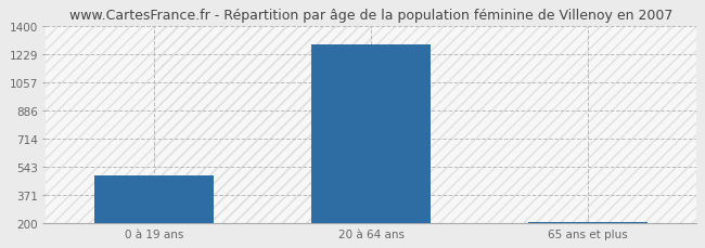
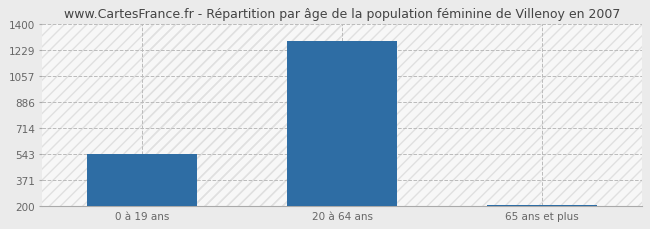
0 à 19 ans: 490 -> 540
